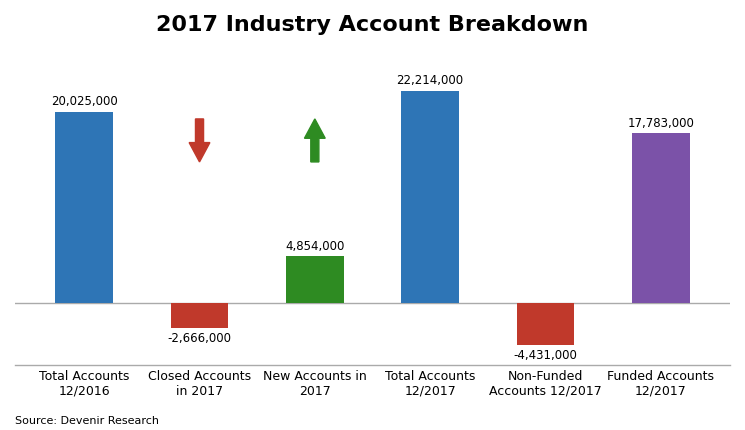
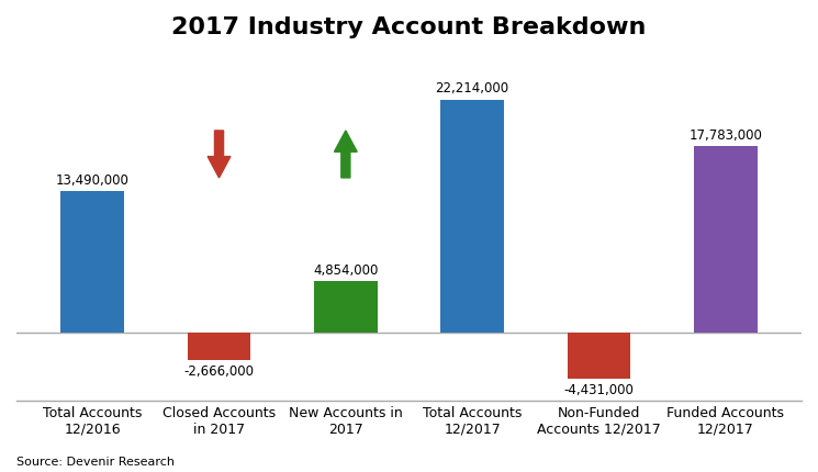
Total Accounts 12/2016: 20,025,000 -> 13,490,000
